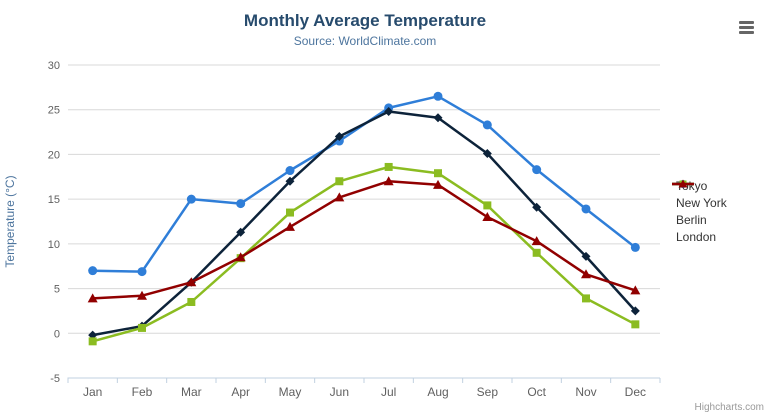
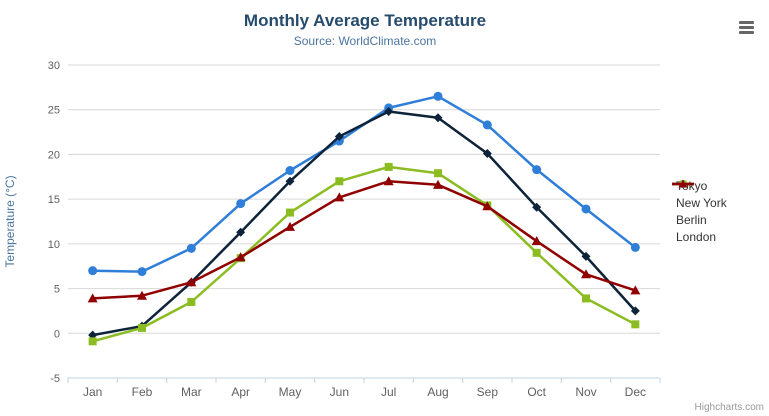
Tokyo/Mar: 15 -> 10
London/Sep: 13 -> 14
